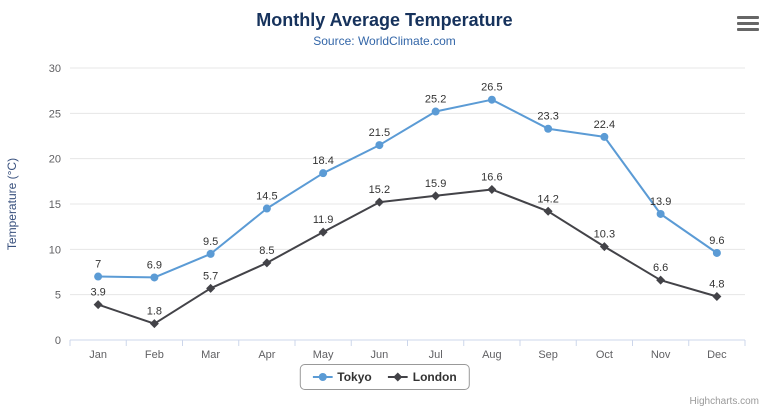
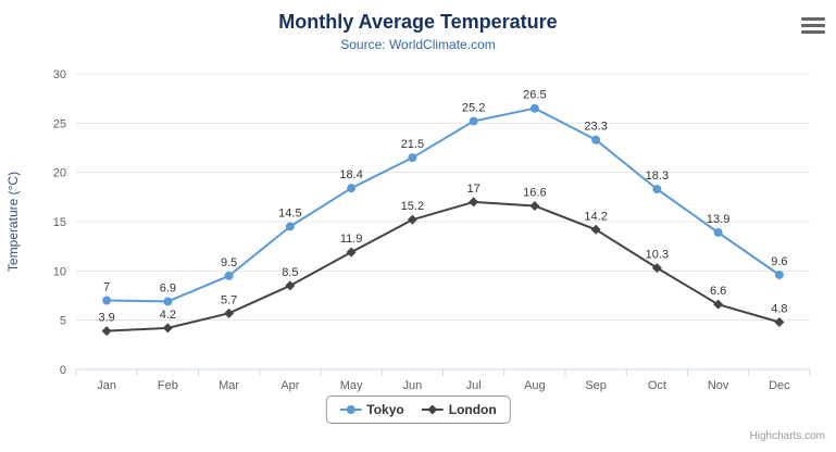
London/Feb: 1.8 -> 4.2
London/Jul: 15.9 -> 17
Tokyo/Oct: 22.4 -> 18.3
